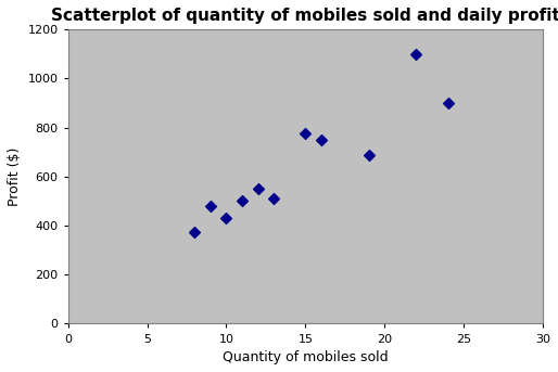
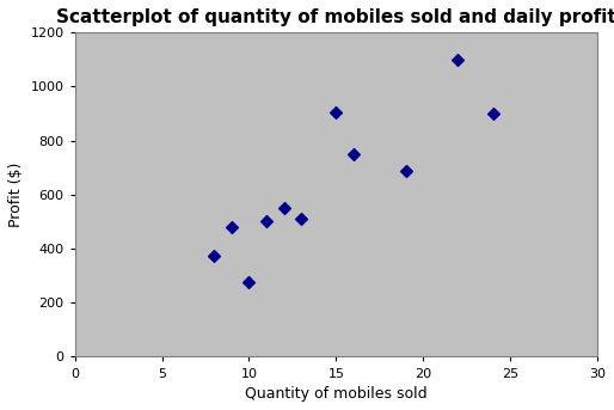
10: 430 -> 275
15: 775 -> 905
